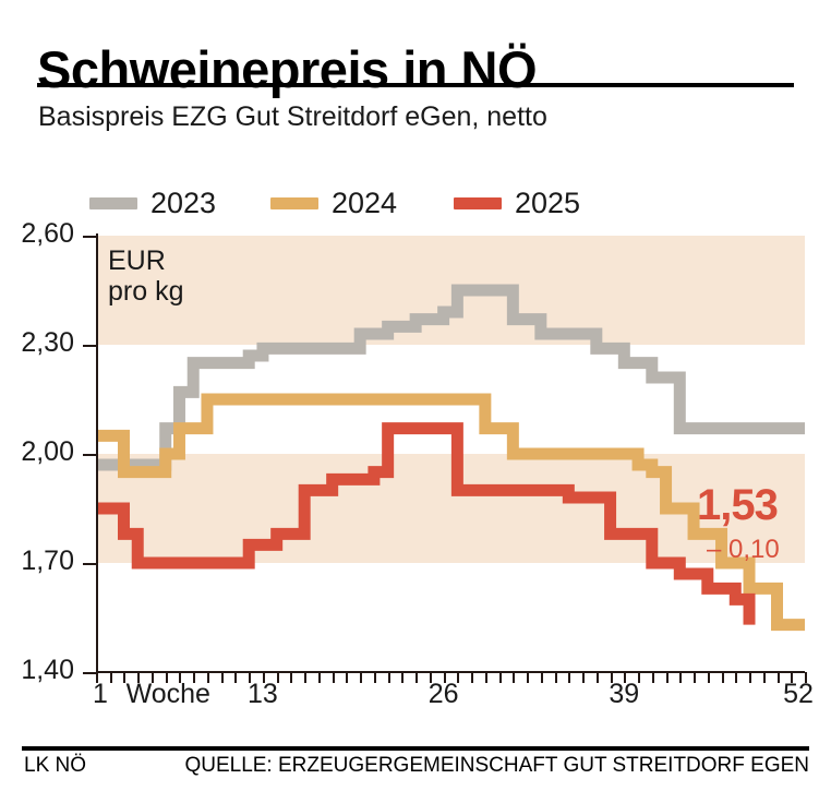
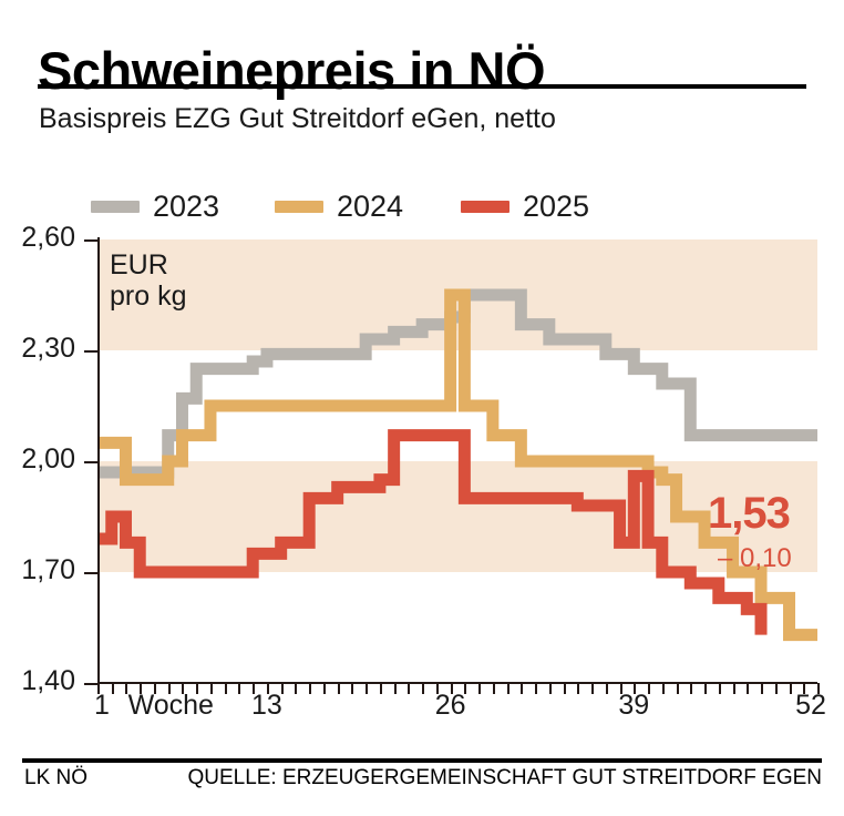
2025/1: 1,85 -> 1,79
2024/26: 2,15 -> 2,45
2025/39: 1,78 -> 1,96
